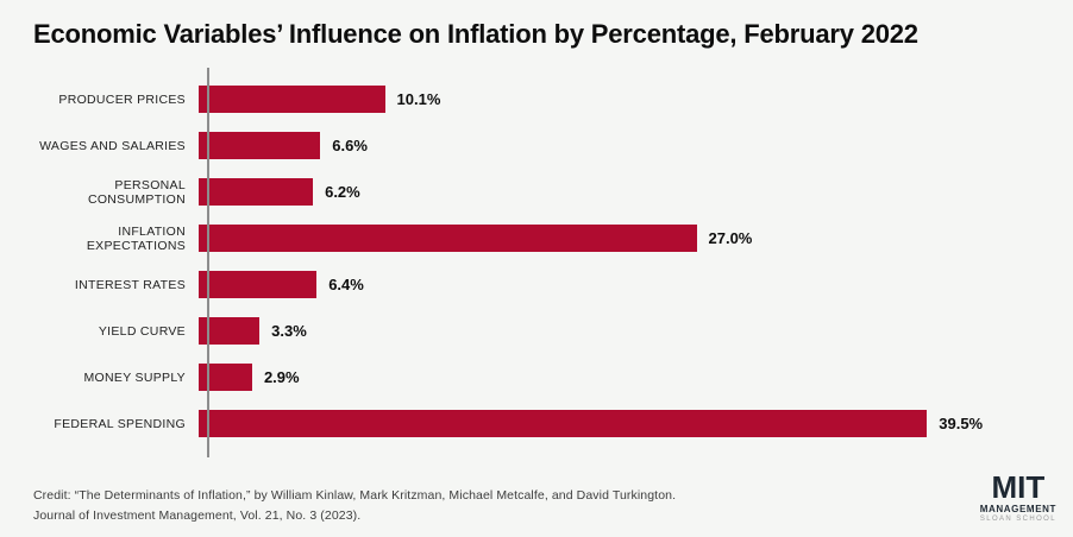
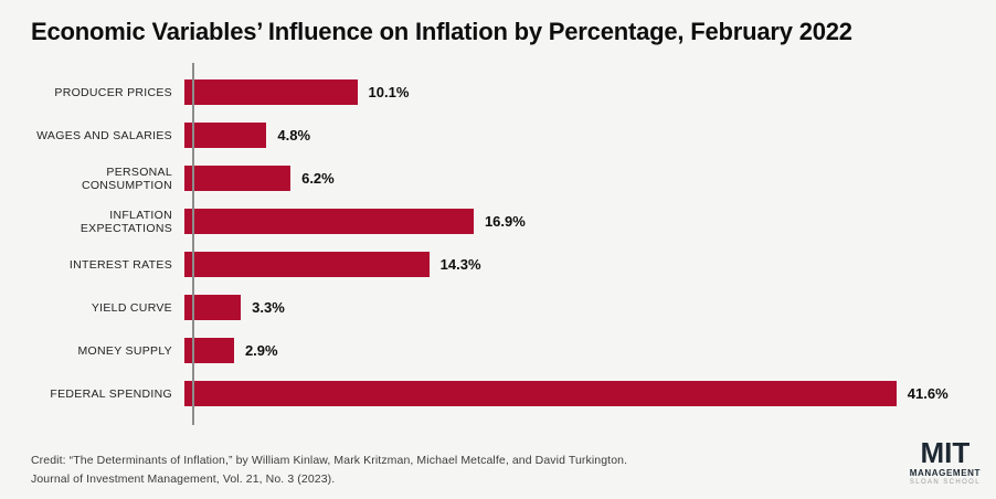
WAGES AND SALARIES: 6.6% -> 4.8%
INFLATION EXPECTATIONS: 27.0% -> 16.9%
INTEREST RATES: 6.4% -> 14.3%
FEDERAL SPENDING: 39.5% -> 41.6%
